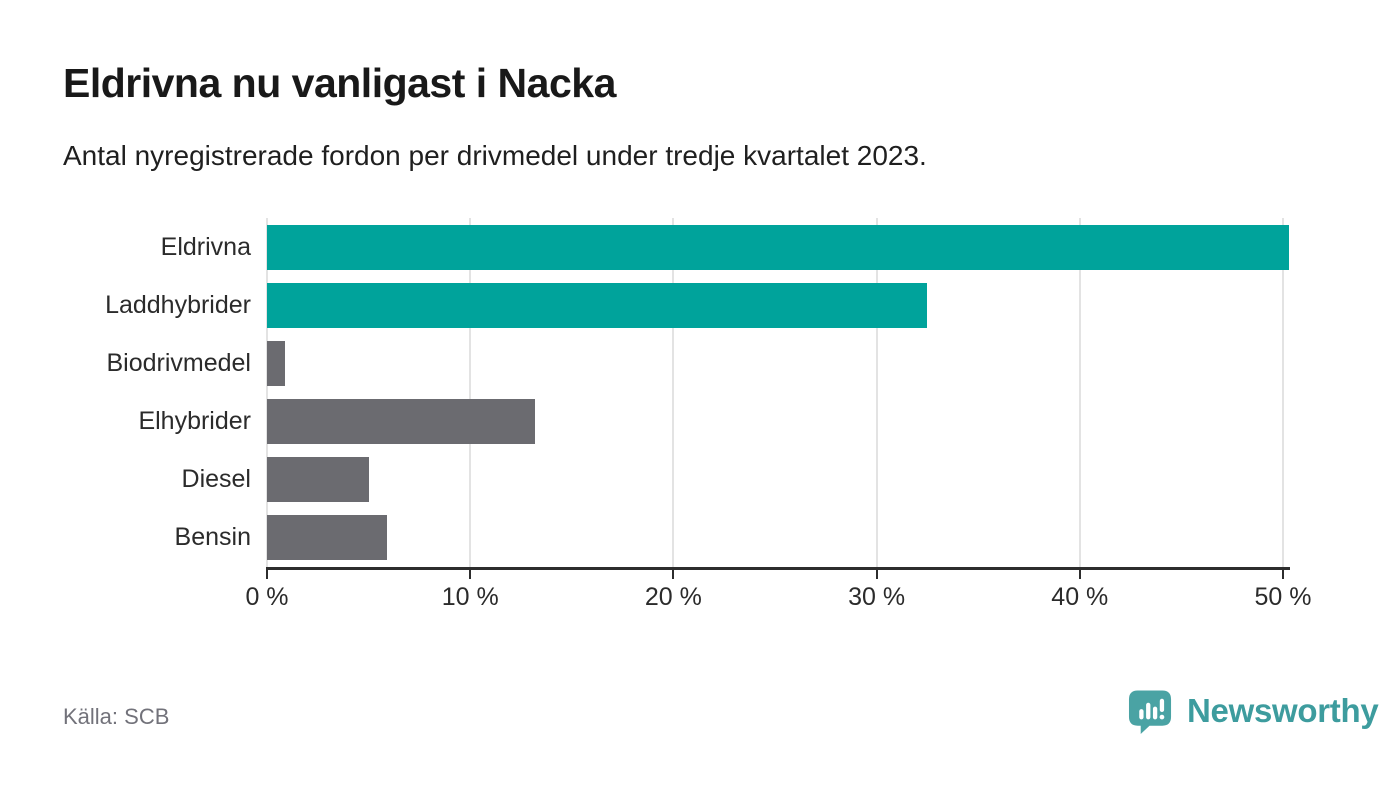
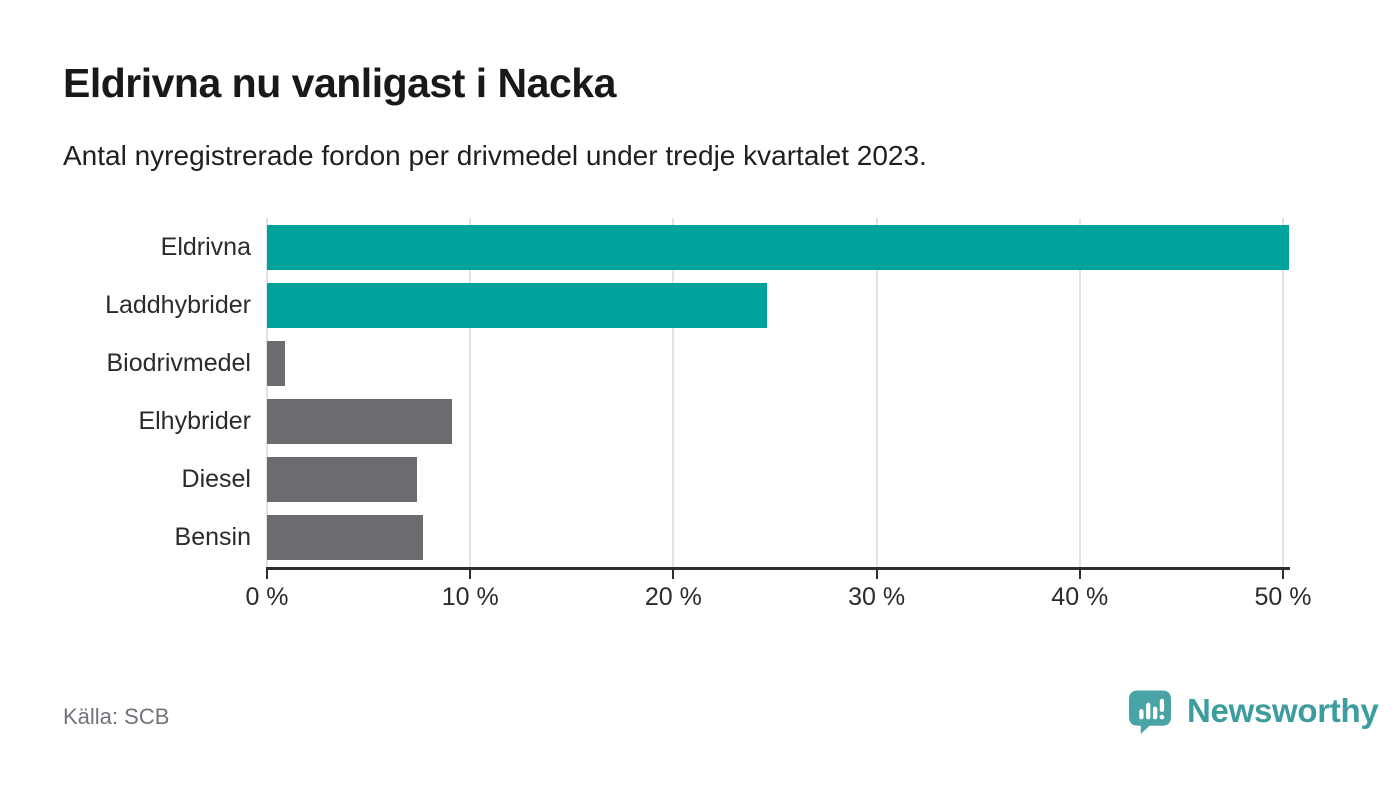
Laddhybrider: 32.5% -> 24.6%
Elhybrider: 13.2% -> 9.1%
Diesel: 5.0% -> 7.4%
Bensin: 5.9% -> 7.7%
